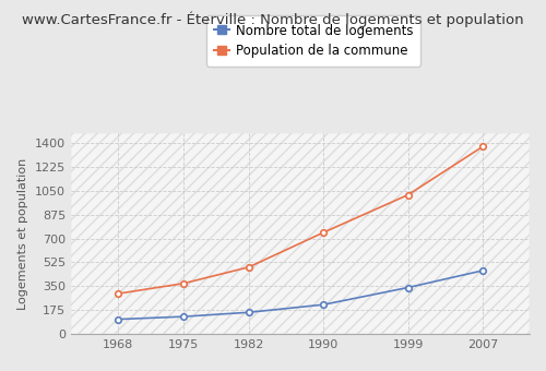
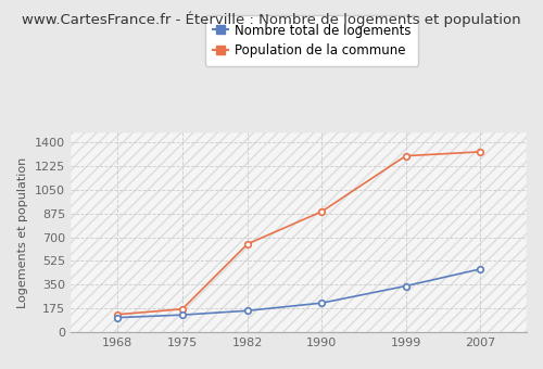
Population de la commune/1968: 300 -> 130
Population de la commune/1975: 370 -> 170
Population de la commune/1982: 490 -> 650
Population de la commune/1990: 740 -> 890
Population de la commune/1999: 1020 -> 1300
Population de la commune/2007: 1380 -> 1330
